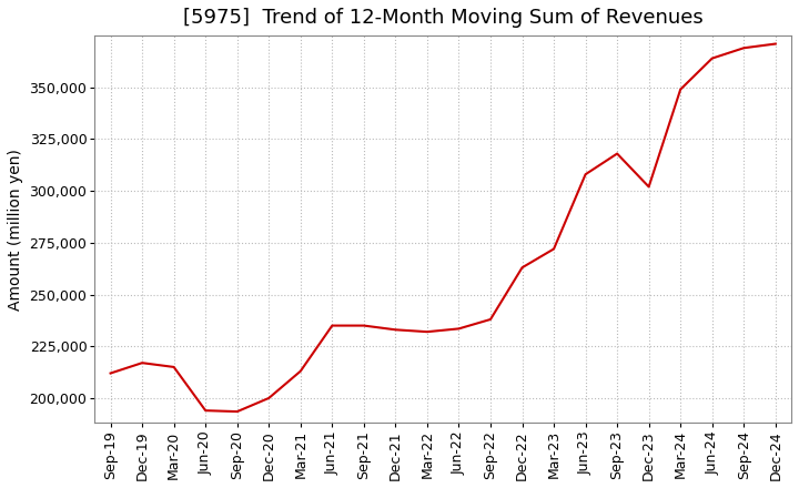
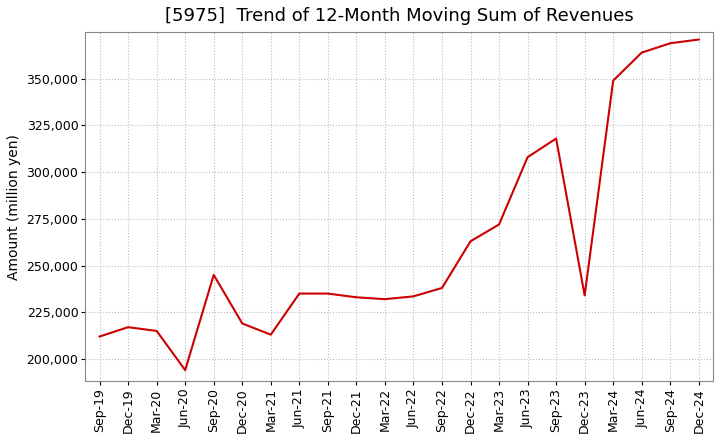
Sep-20: 194,000 -> 245,000
Dec-20: 200,000 -> 219,000
Dec-23: 302,000 -> 234,000
